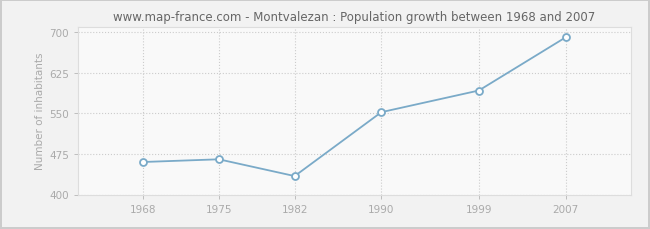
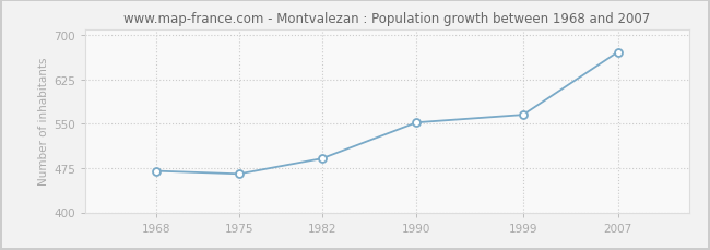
1968: 460 -> 470
1982: 434 -> 491
1999: 592 -> 565
2007: 690 -> 671
